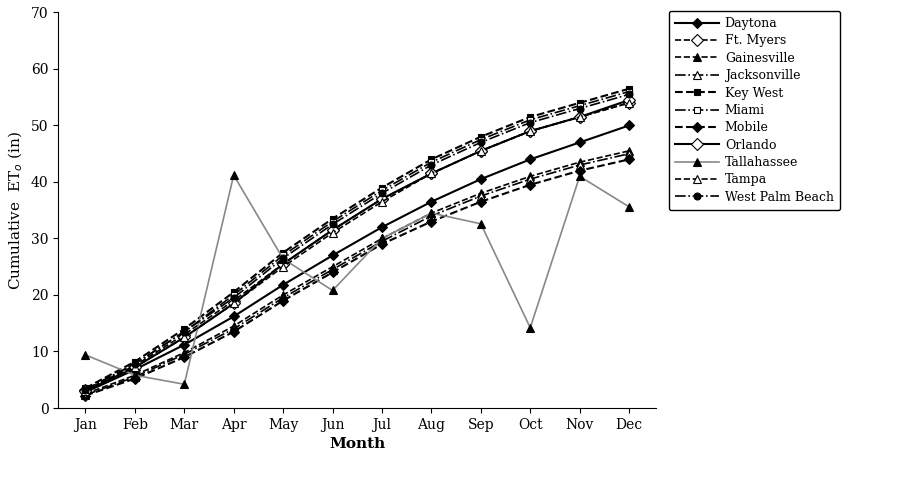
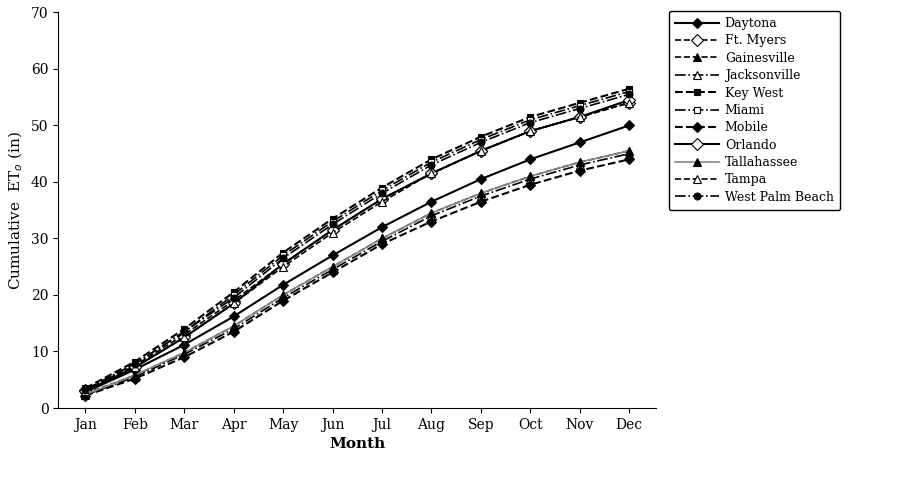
Tallahassee/Jan: 9.4 -> 2.4
Tallahassee/Mar: 4.2 -> 9.8
Tallahassee/Apr: 41.2 -> 14.5
Tallahassee/May: 26.4 -> 20.0
Tallahassee/Jun: 20.8 -> 25.0
Tallahassee/Sep: 32.6 -> 38.0
Tallahassee/Oct: 14.2 -> 41.0
Tallahassee/Nov: 41.0 -> 43.5
Tallahassee/Dec: 35.6 -> 45.5
